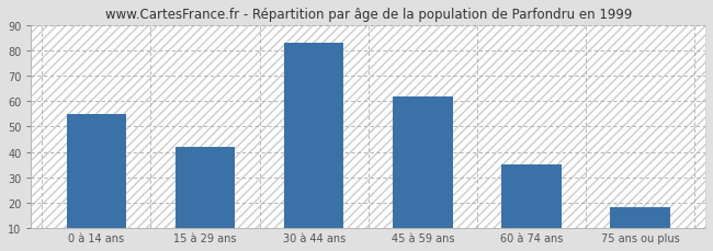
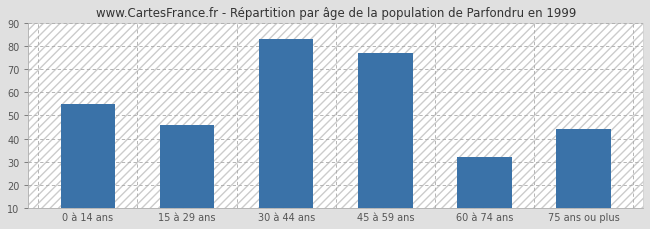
15 à 29 ans: 42 -> 46
45 à 59 ans: 62 -> 77
60 à 74 ans: 35 -> 32
75 ans ou plus: 18 -> 44
